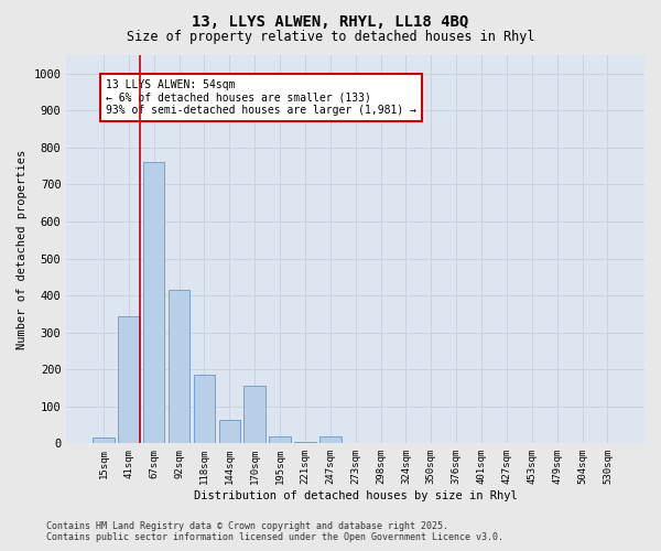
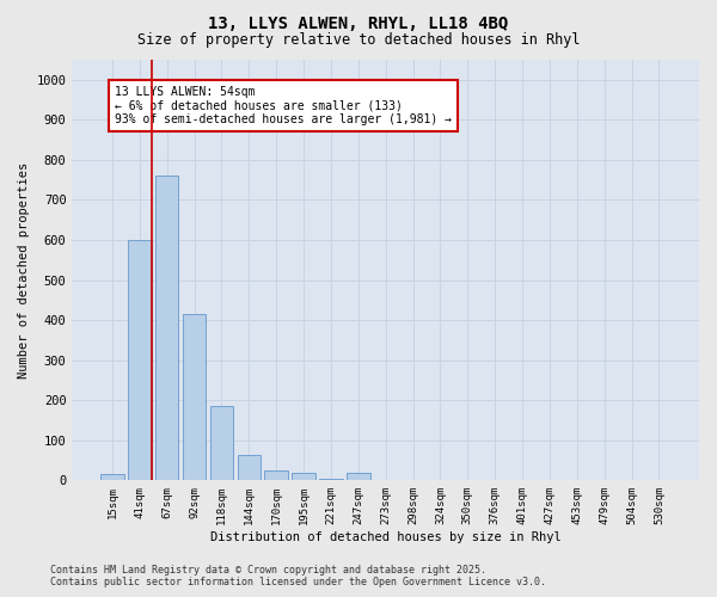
41sqm: 345 -> 600
170sqm: 155 -> 25
